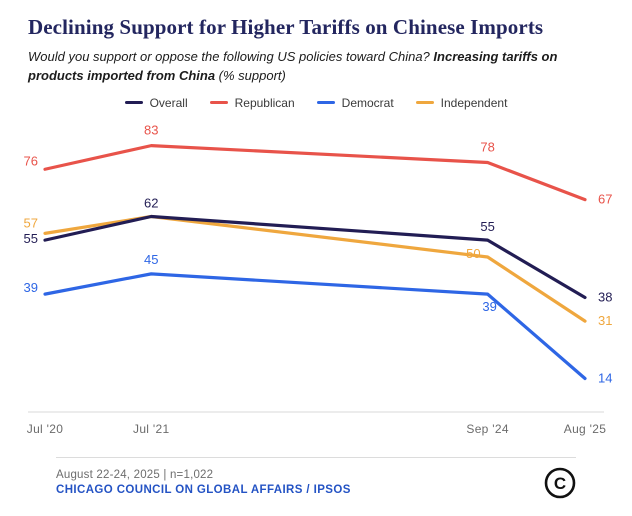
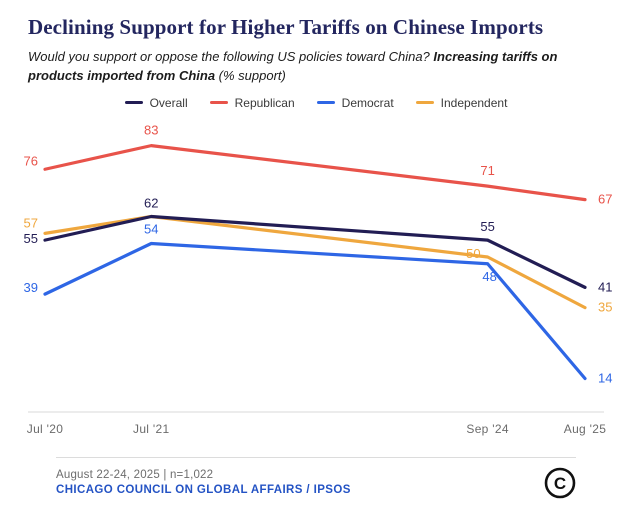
Democrat/Jul '21: 45 -> 54
Republican/Sep '24: 78 -> 71
Democrat/Sep '24: 39 -> 48
Overall/Aug '25: 38 -> 41
Independent/Aug '25: 31 -> 35
